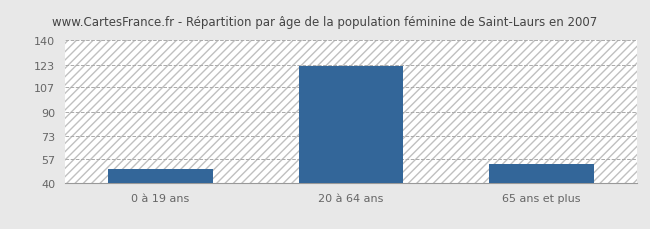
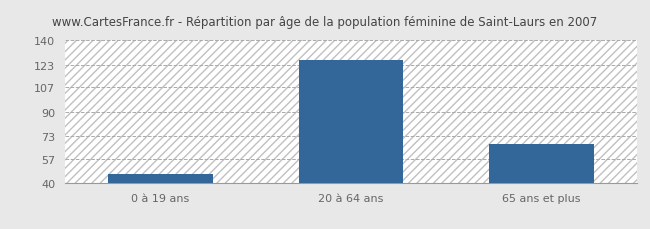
0 à 19 ans: 50 -> 46
20 à 64 ans: 122 -> 126
65 ans et plus: 53 -> 67
